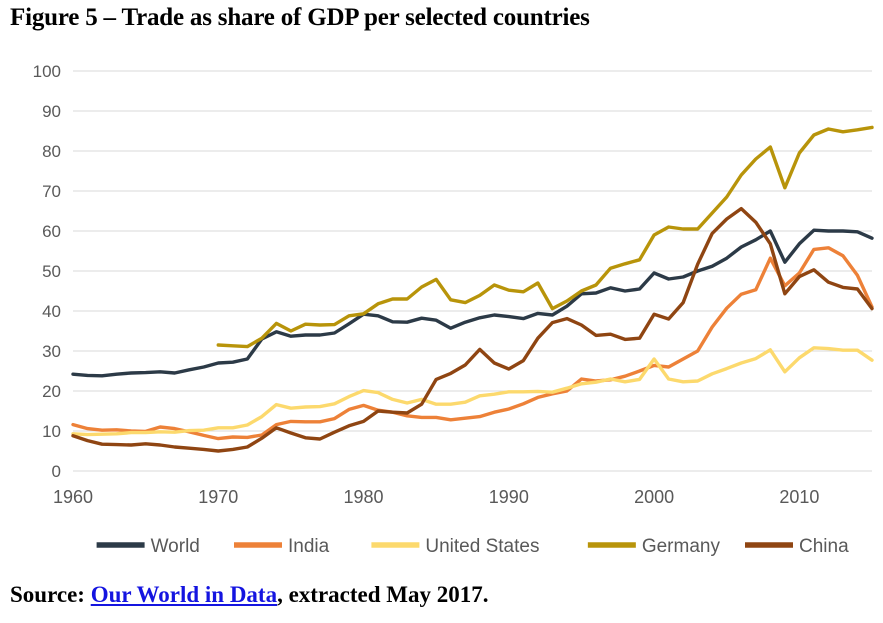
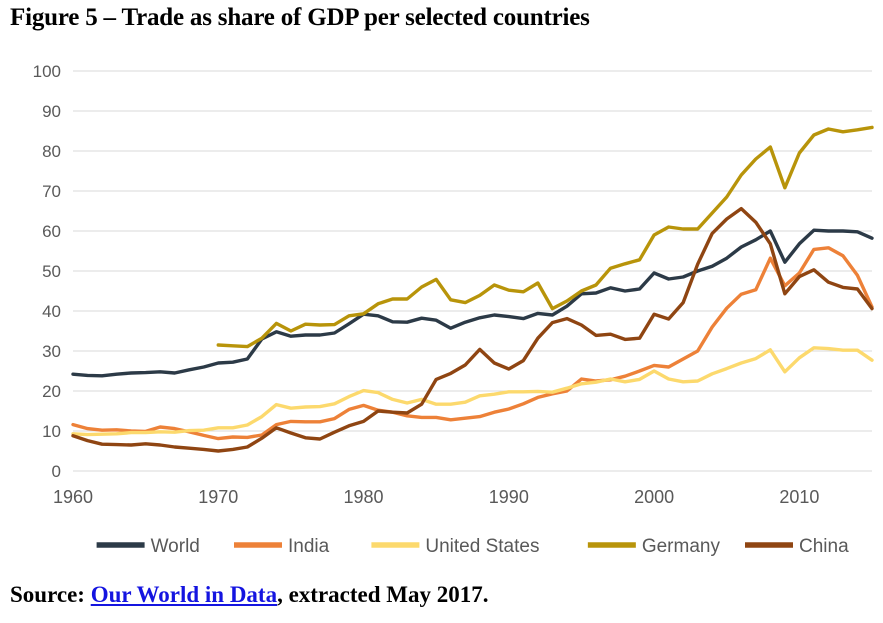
United States/2000: 28 -> 25
